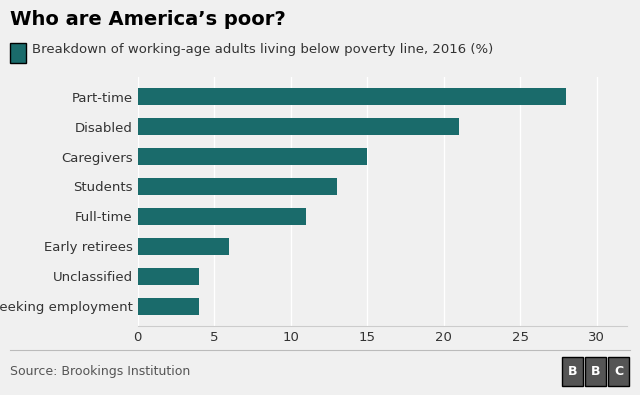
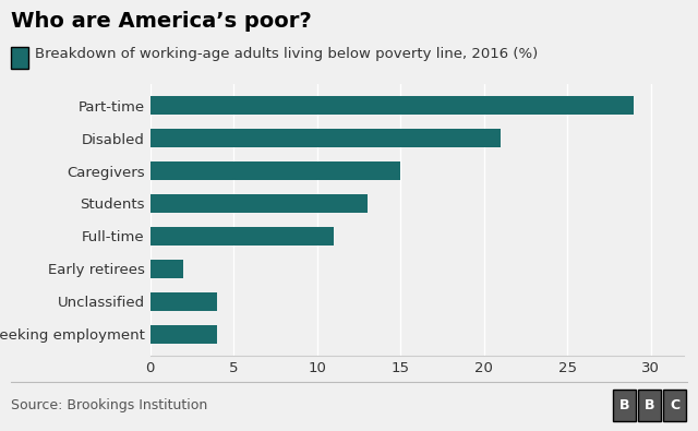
Part-time: 28 -> 29
Early retirees: 6 -> 2
